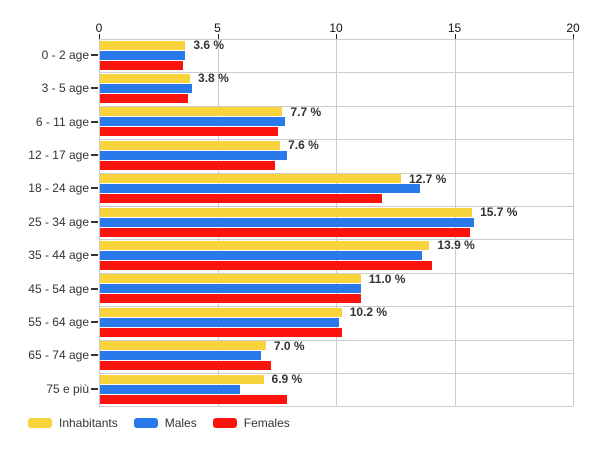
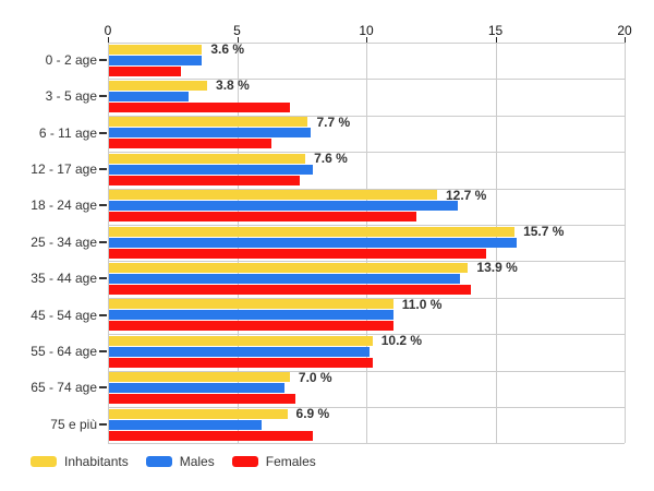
Females/0 - 2 age: 3.5 -> 2.8
Males/3 - 5 age: 3.9 -> 3.1
Females/3 - 5 age: 3.7 -> 7.0
Females/6 - 11 age: 7.5 -> 6.3
Females/25 - 34 age: 15.6 -> 14.6
